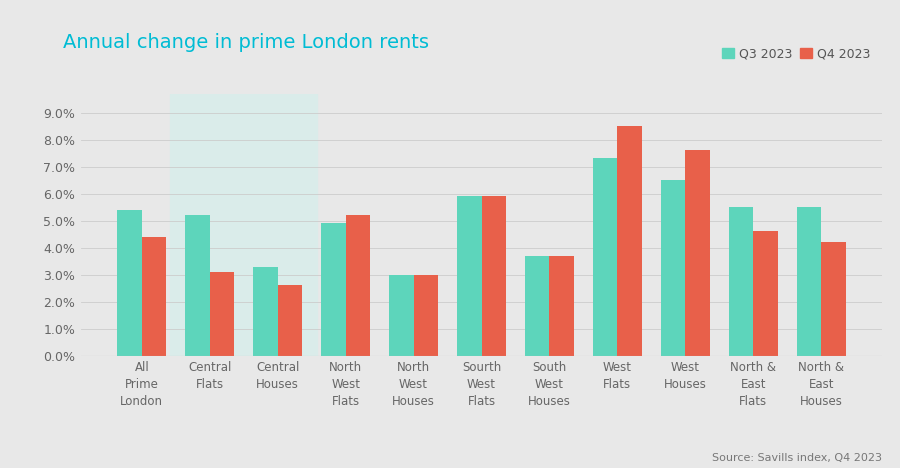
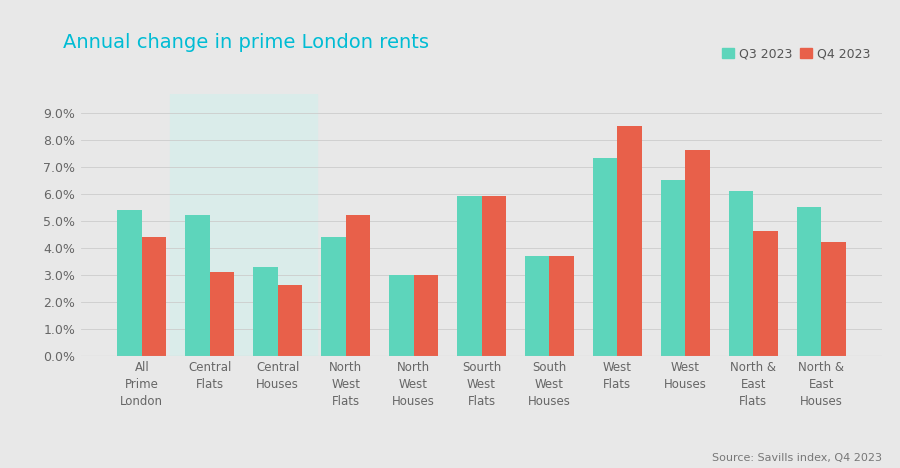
Q3 2023/North West Flats: 4.9% -> 4.4%
Q3 2023/North & East Flats: 5.5% -> 6.1%
